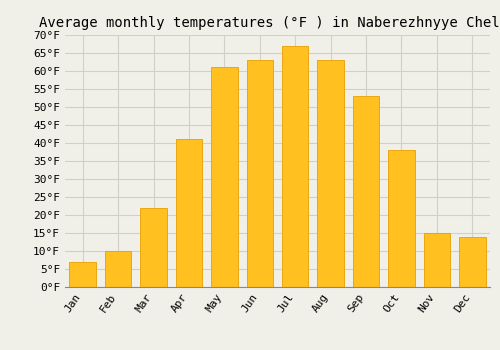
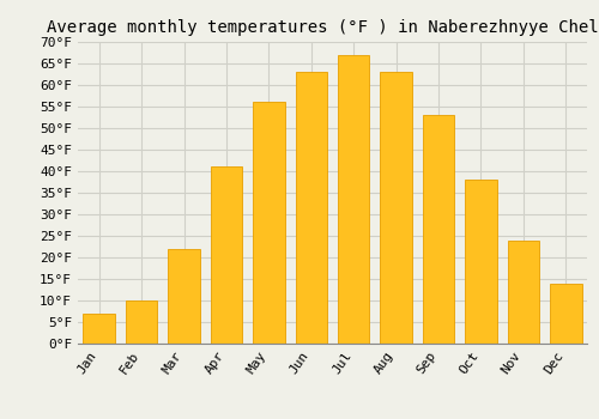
May: 61°F -> 56°F
Nov: 15°F -> 24°F
